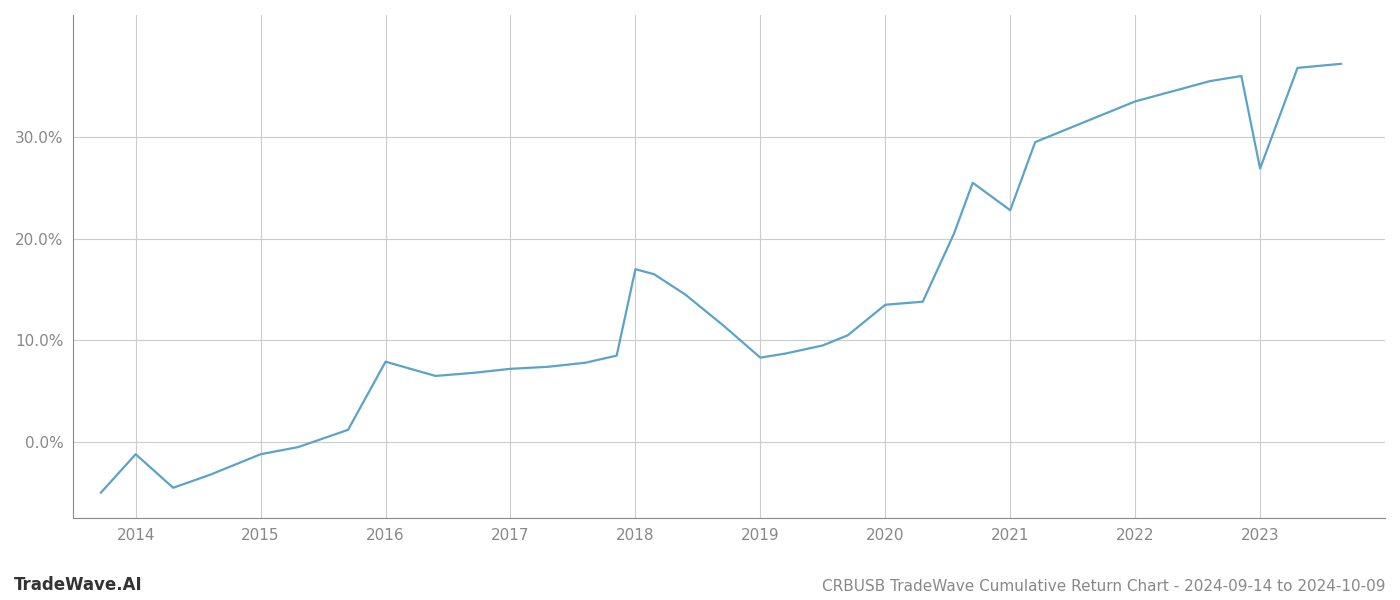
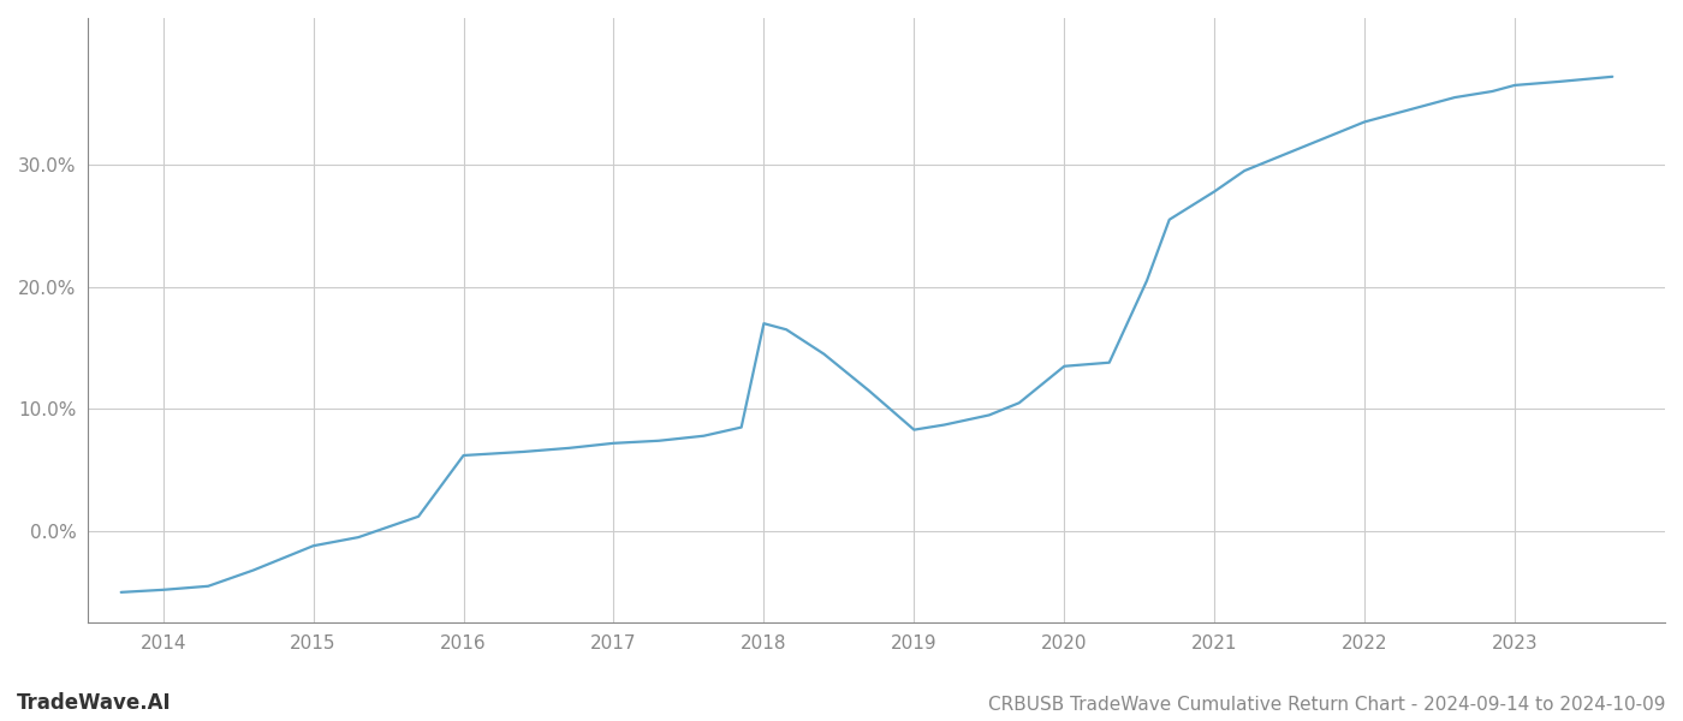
2014: -1.2% -> -4.8%
2016: 7.9% -> 6.2%
2021: 22.8% -> 27.8%
2023: 26.9% -> 36.5%
